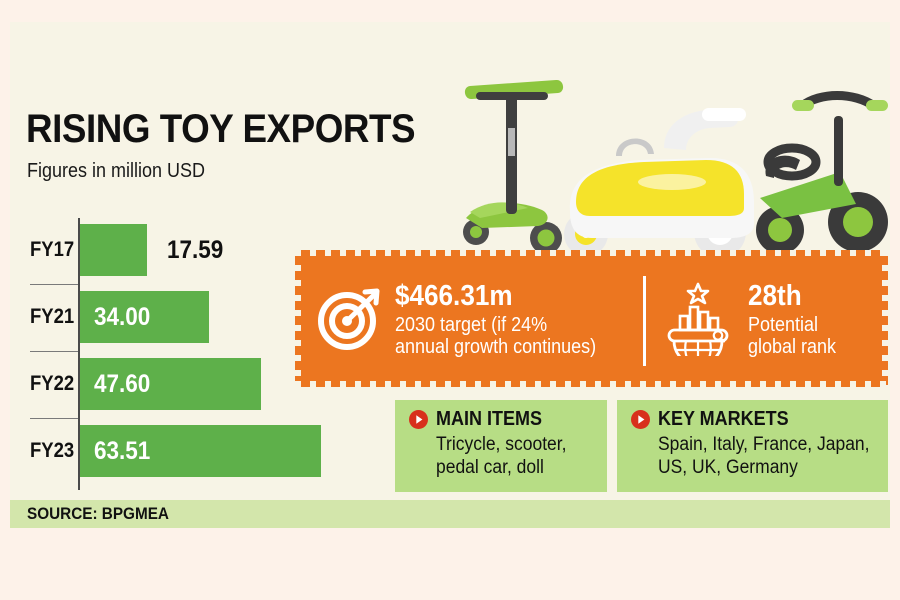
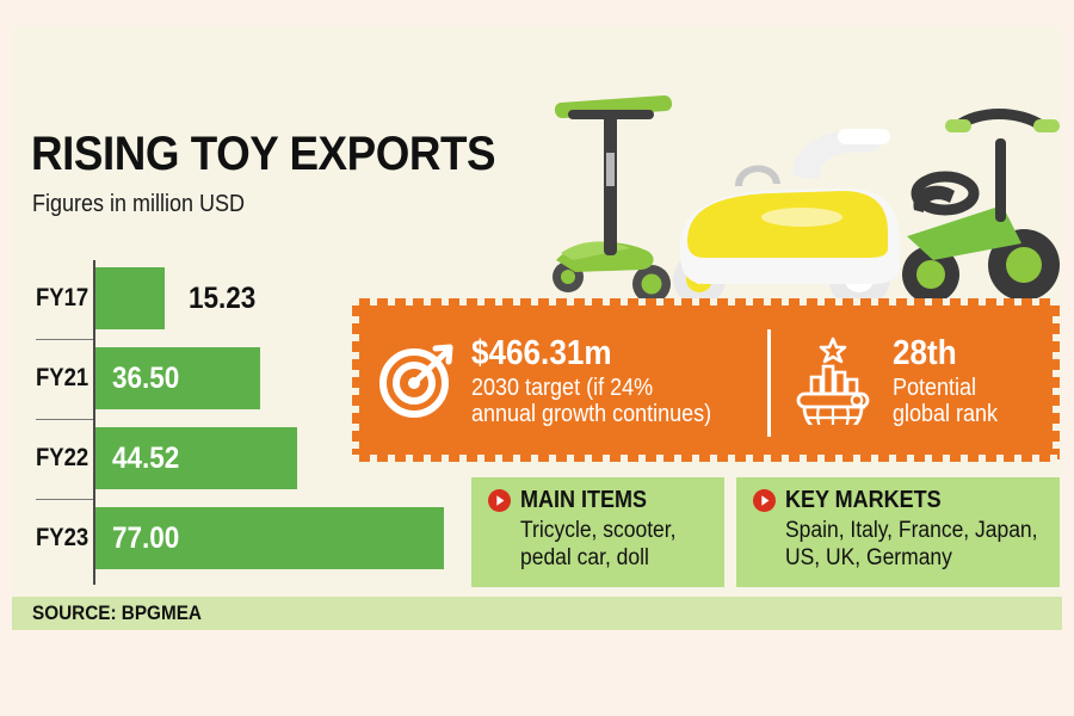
FY17: 17.59 -> 15.23
FY21: 34.00 -> 36.50
FY22: 47.60 -> 44.52
FY23: 63.51 -> 77.00
